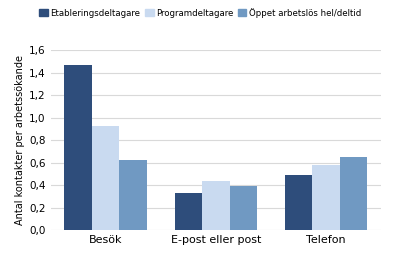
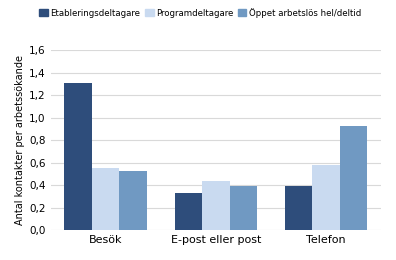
Etableringsdeltagare/Besök: 1,47 -> 1,31
Programdeltagare/Besök: 0,93 -> 0,55
Öppet arbetslös hel/deltid/Besök: 0,62 -> 0,53
Etableringsdeltagare/Telefon: 0,49 -> 0,39
Öppet arbetslös hel/deltid/Telefon: 0,65 -> 0,93
